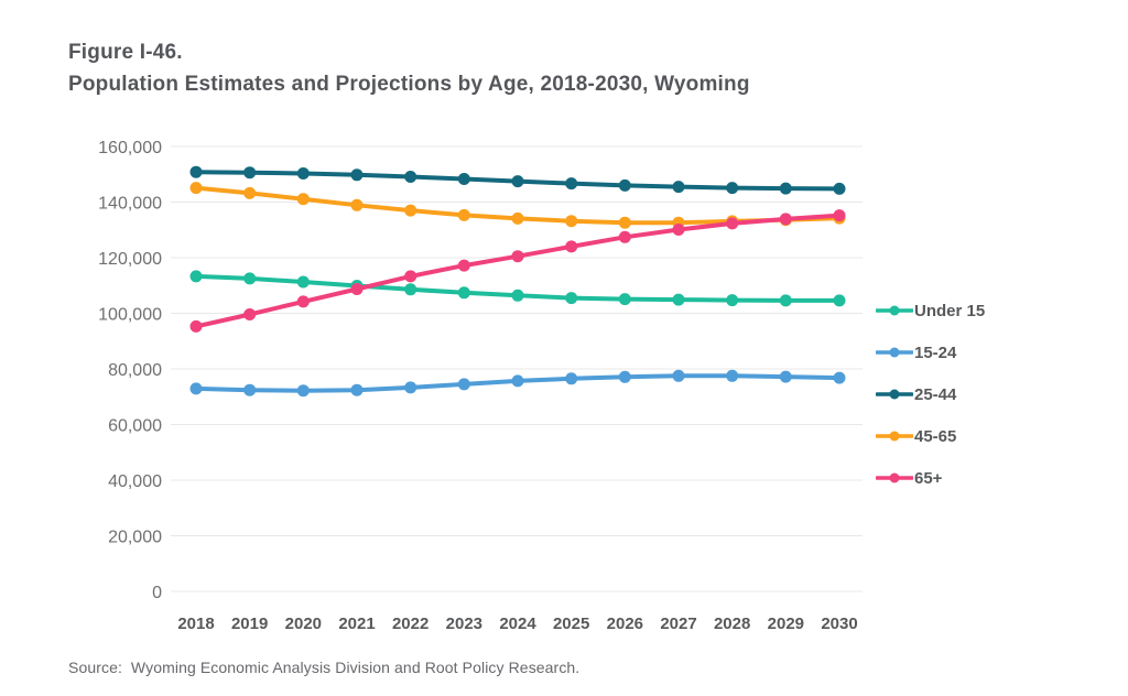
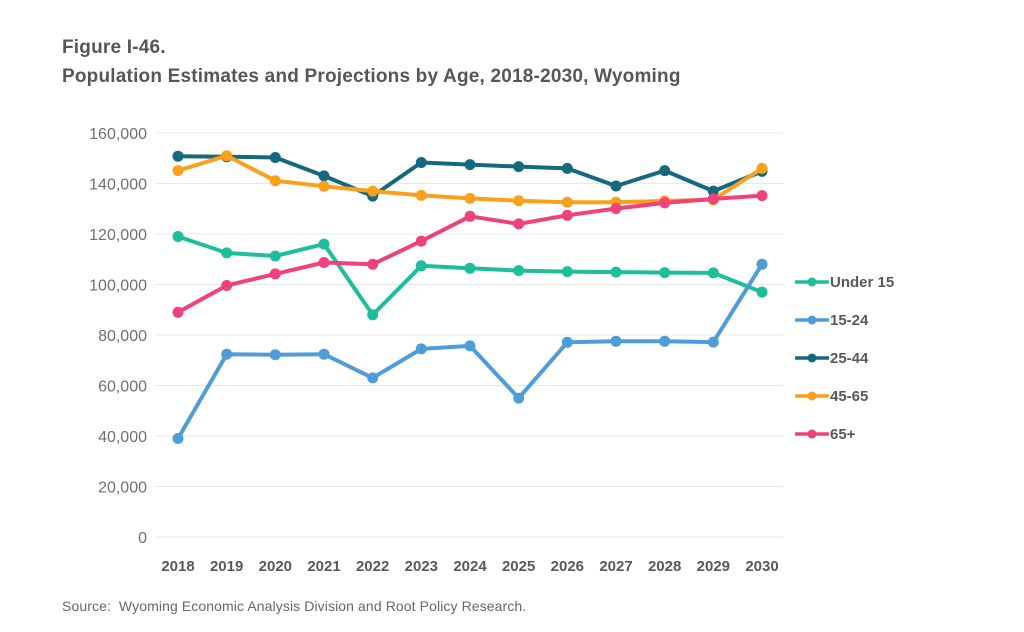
Under 15/2018: 113000 -> 119000
15-24/2018: 73000 -> 39000
65+/2018: 95000 -> 89000
45-65/2019: 143000 -> 151000
Under 15/2021: 110000 -> 116000
25-44/2021: 150000 -> 143000
Under 15/2022: 109000 -> 88000
15-24/2022: 73000 -> 63000
25-44/2022: 149000 -> 135000
65+/2022: 113000 -> 108000
65+/2024: 120000 -> 127000
15-24/2025: 76000 -> 55000
25-44/2027: 146000 -> 139000
25-44/2029: 145000 -> 137000
Under 15/2030: 105000 -> 97000
15-24/2030: 77000 -> 108000
45-65/2030: 134000 -> 146000
